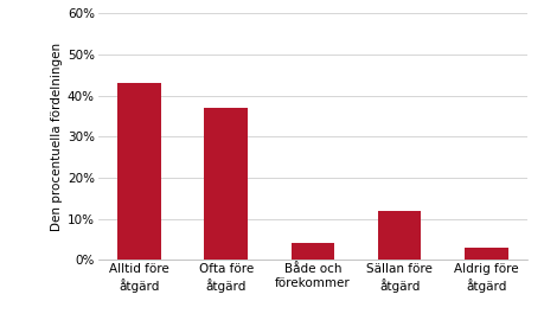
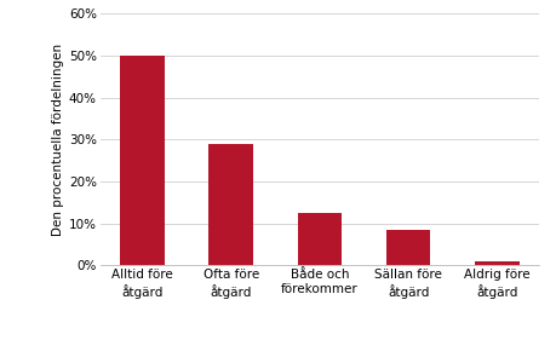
Alltid före åtgärd: 43.0% -> 50.0%
Ofta före åtgärd: 37.0% -> 29.0%
Både och förekommer: 4.0% -> 12.5%
Sällan före åtgärd: 12.0% -> 8.5%
Aldrig före åtgärd: 3.0% -> 1.0%
